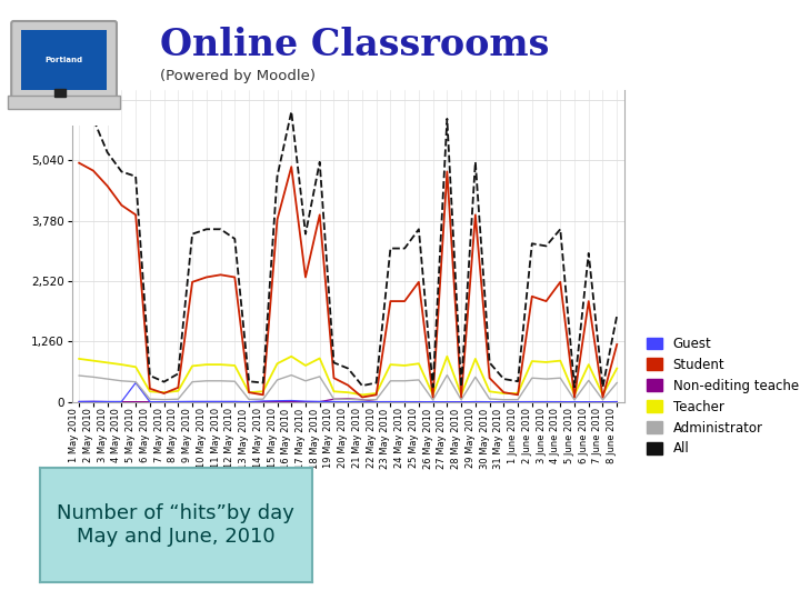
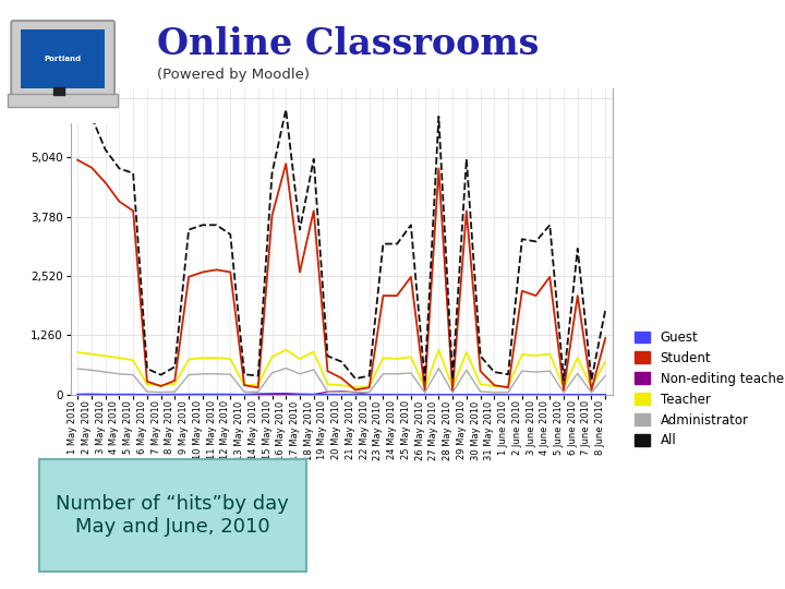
Guest/5 May 2010: 400 -> 10
